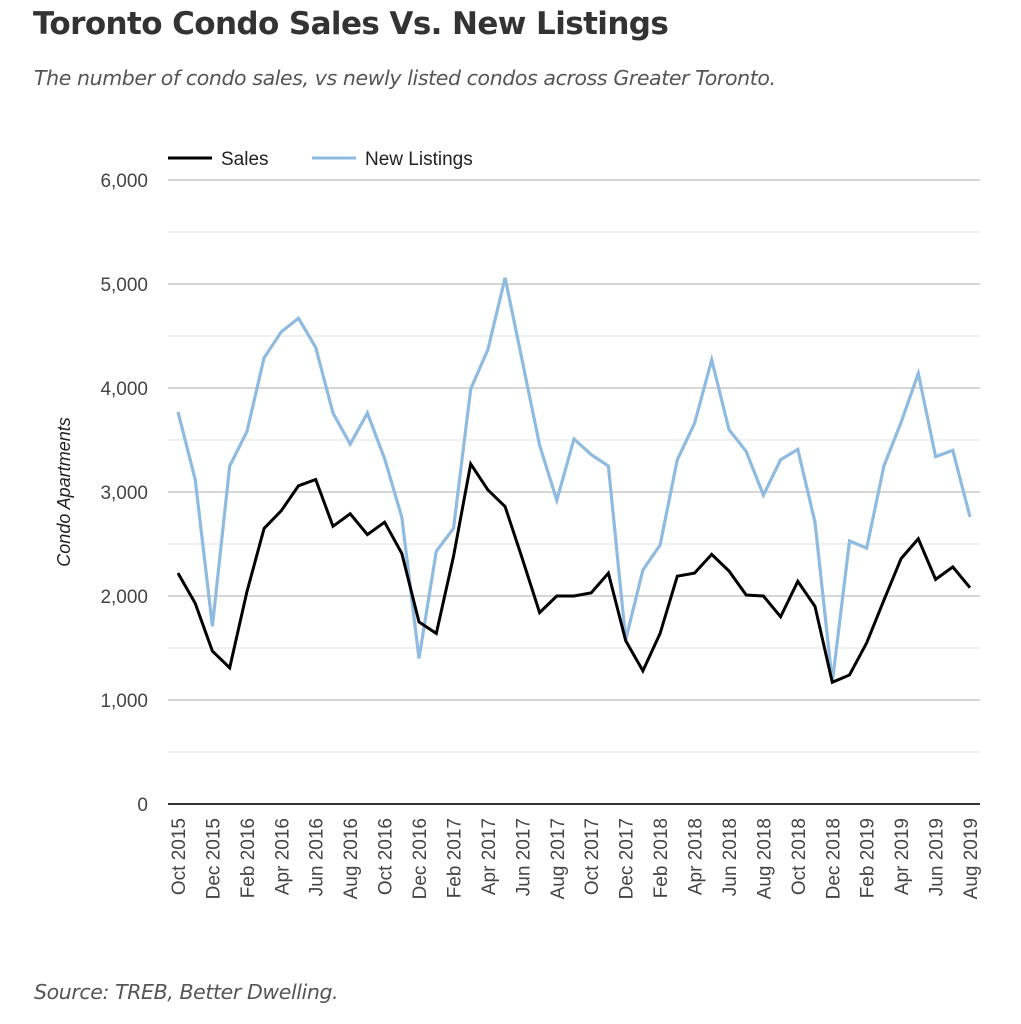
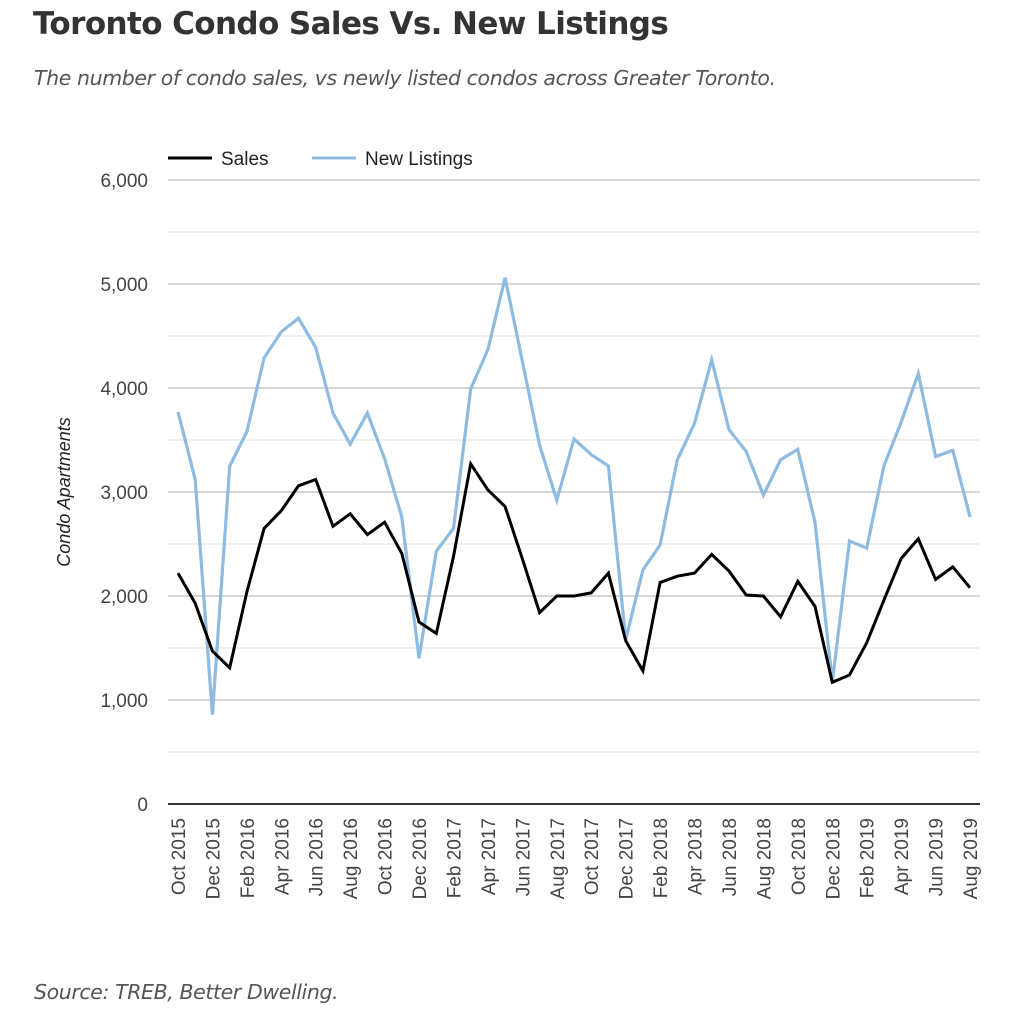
New Listings/Dec 2015: 1710 -> 860
Sales/Feb 2018: 1640 -> 2130
